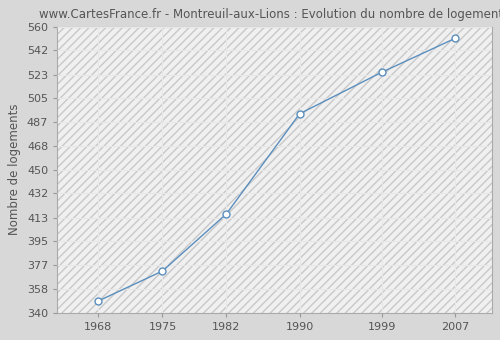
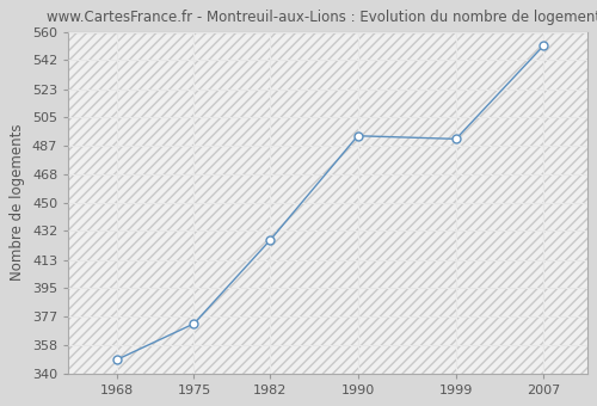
1982: 416 -> 426
1999: 525 -> 491
